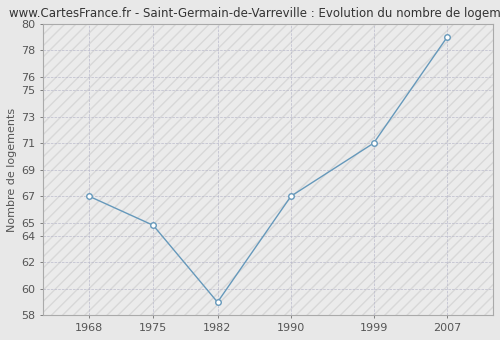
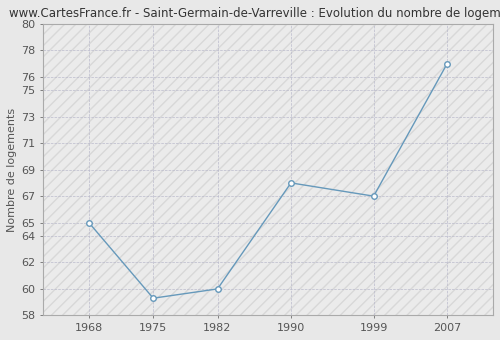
1968: 67.0 -> 65.0
1975: 64.8 -> 59.3
1982: 59.0 -> 60.0
1990: 67.0 -> 68.0
1999: 71.0 -> 67.0
2007: 79.0 -> 77.0
